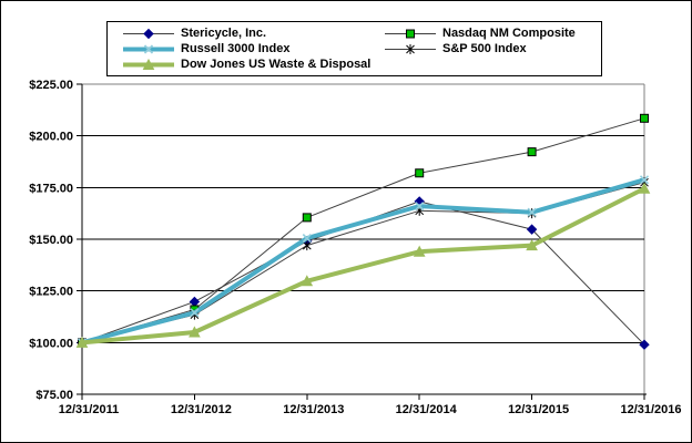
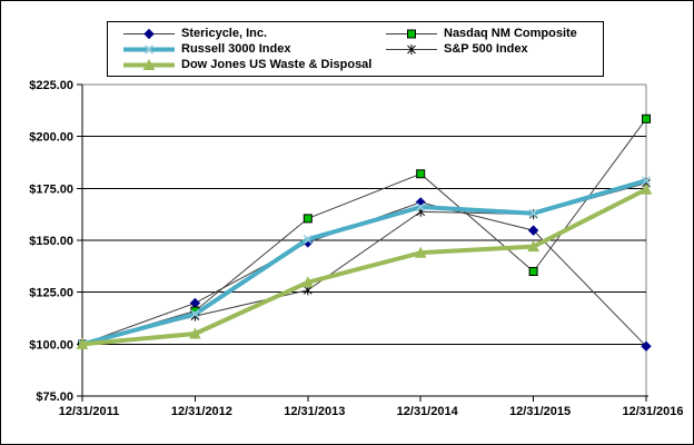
S&P 500 Index/12/31/2013: $147 -> $126
Nasdaq NM Composite/12/31/2015: $192 -> $135
